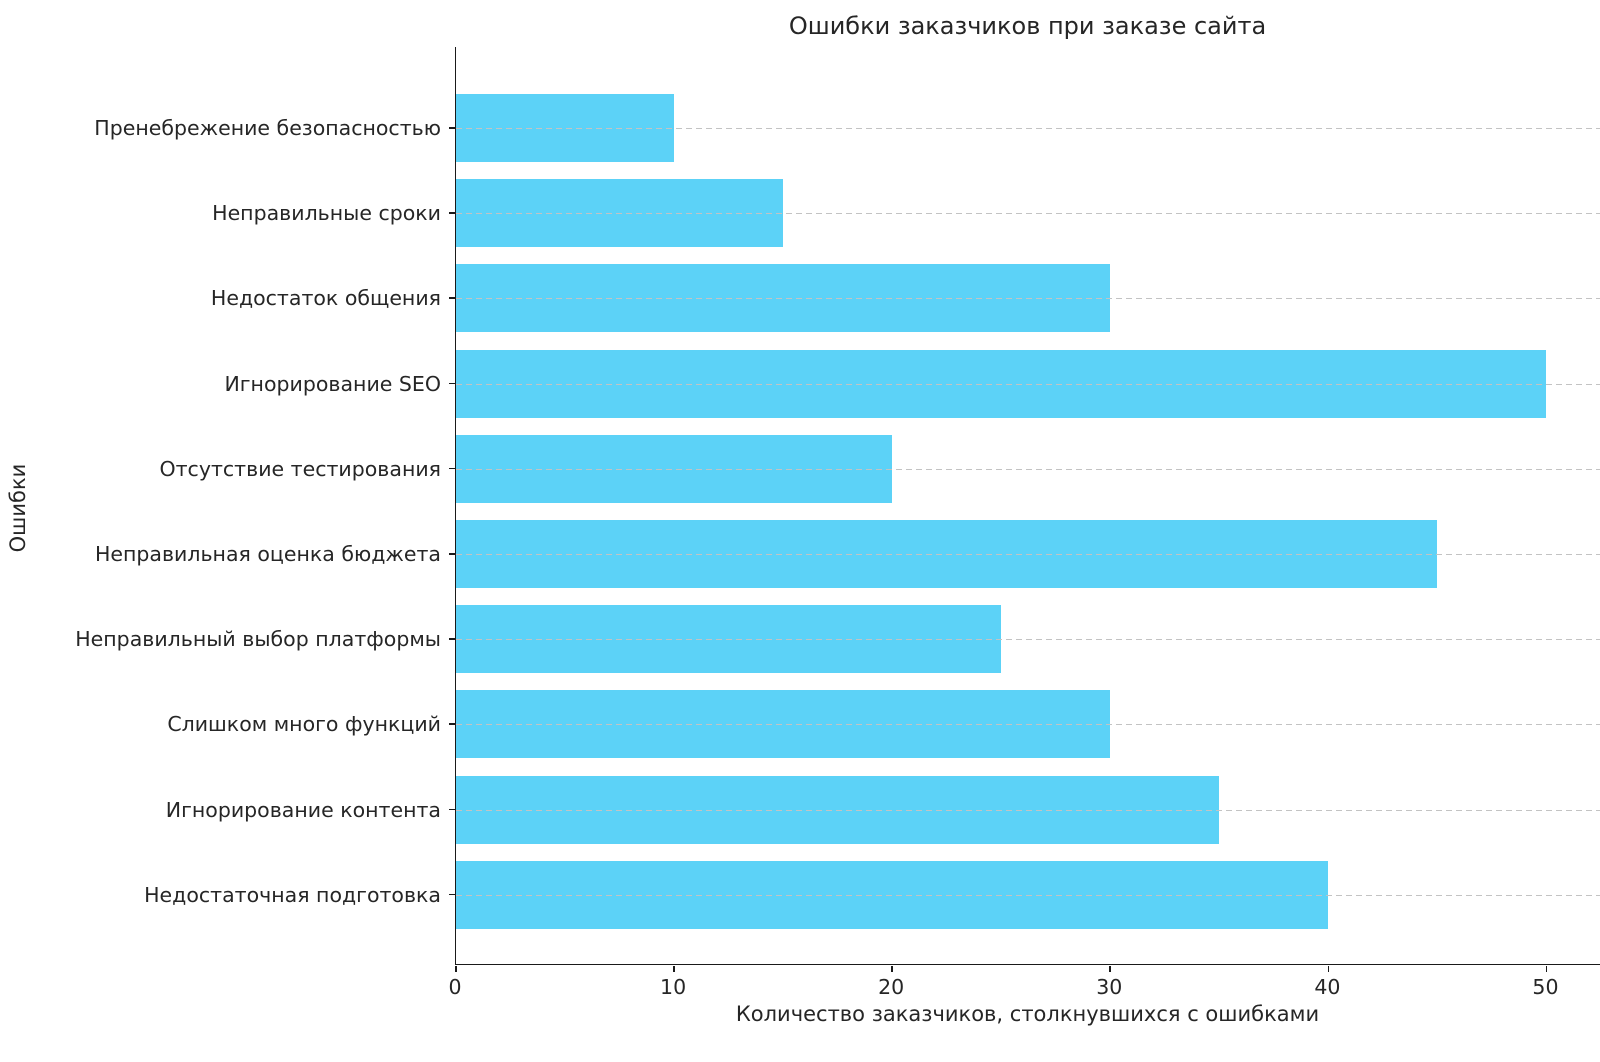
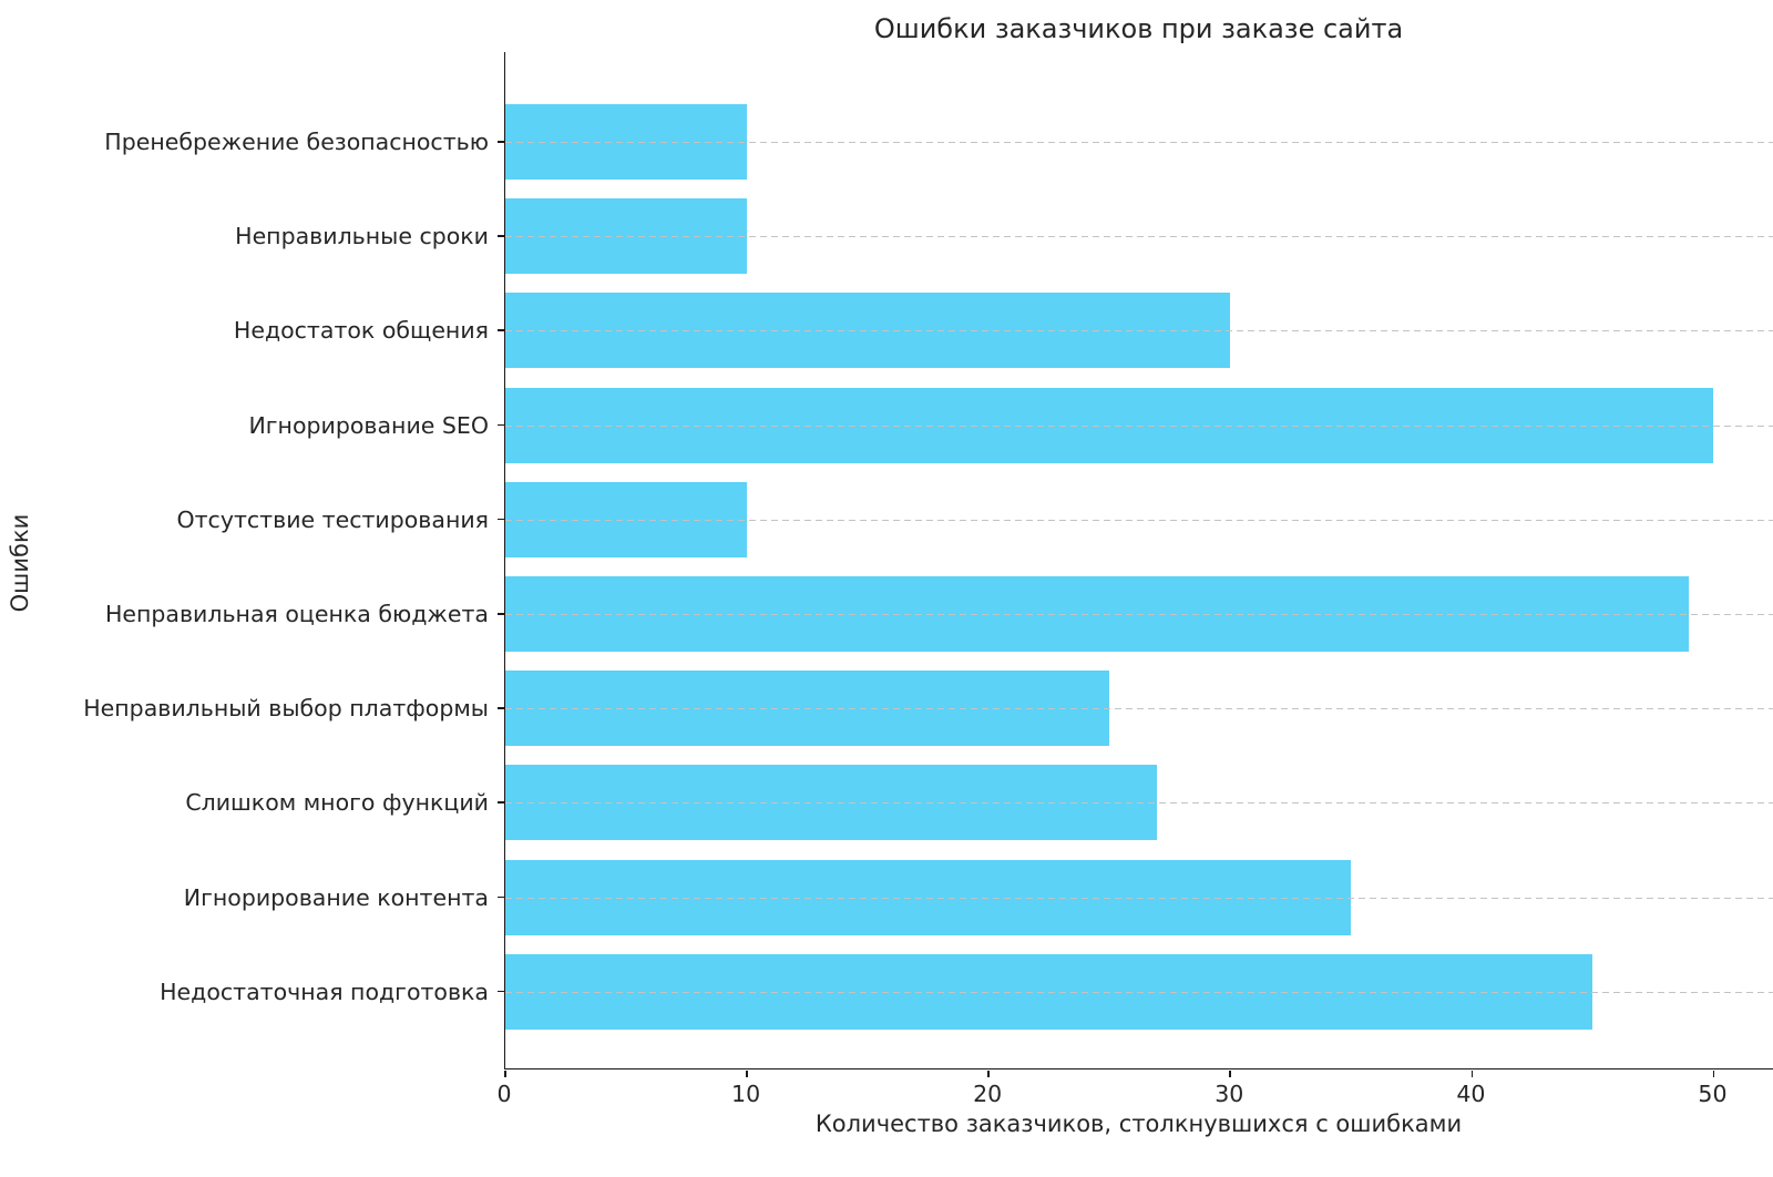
Неправильные сроки: 15 -> 10
Отсутствие тестирования: 20 -> 10
Неправильная оценка бюджета: 45 -> 49
Слишком много функций: 30 -> 27
Недостаточная подготовка: 40 -> 45
